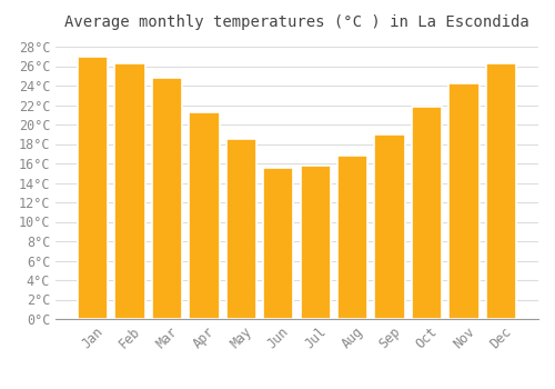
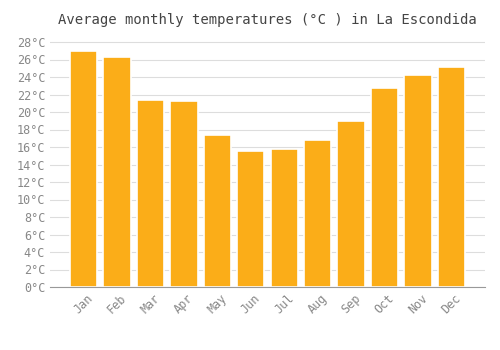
Mar: 24.8°C -> 21.4°C
May: 18.5°C -> 17.4°C
Oct: 21.8°C -> 22.8°C
Dec: 26.3°C -> 25.2°C
